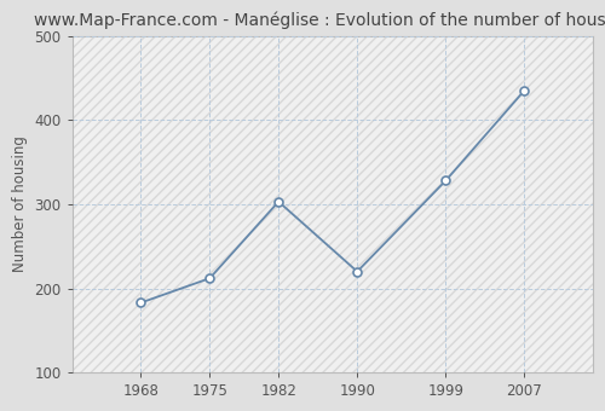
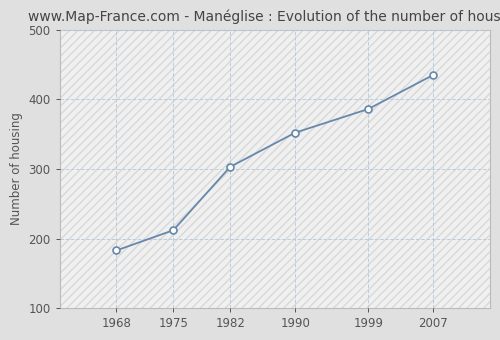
1990: 220 -> 352
1999: 328 -> 386
